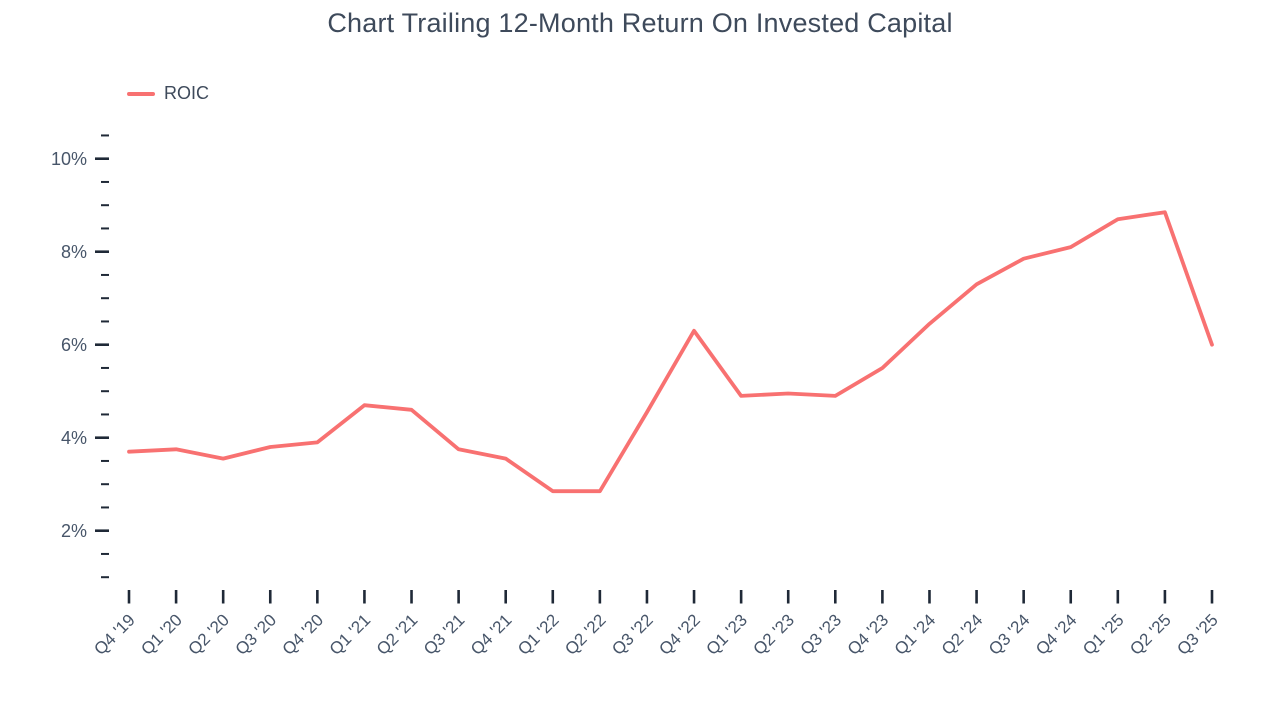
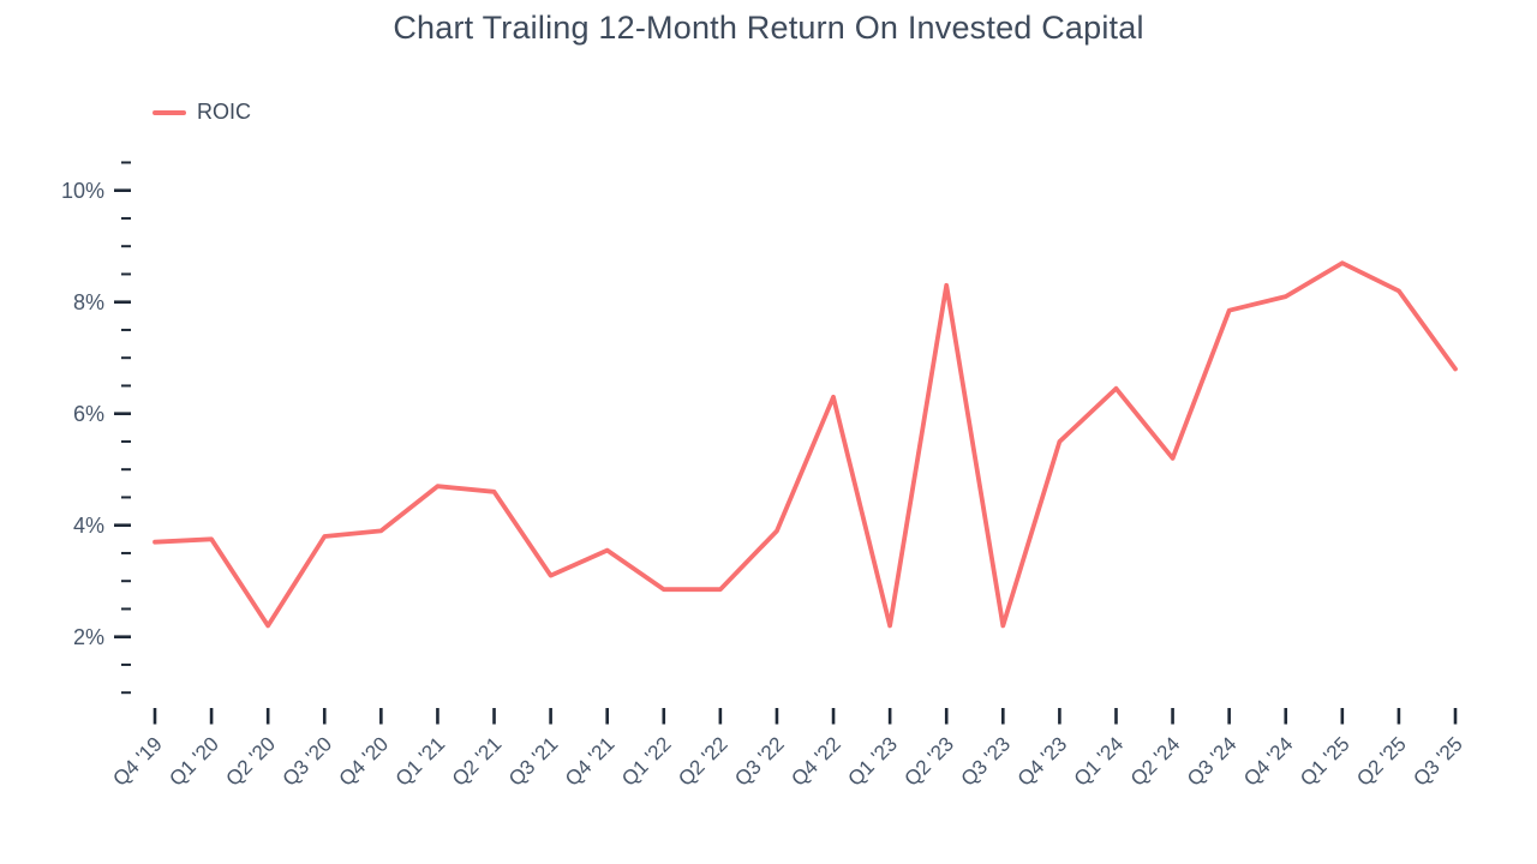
Q2 '20: 3.5% -> 2.2%
Q3 '21: 3.8% -> 3.1%
Q3 '22: 4.5% -> 3.9%
Q1 '23: 4.9% -> 2.2%
Q2 '23: 5.0% -> 8.3%
Q3 '23: 4.9% -> 2.2%
Q2 '24: 7.3% -> 5.2%
Q2 '25: 8.8% -> 8.2%
Q3 '25: 6.0% -> 6.8%
